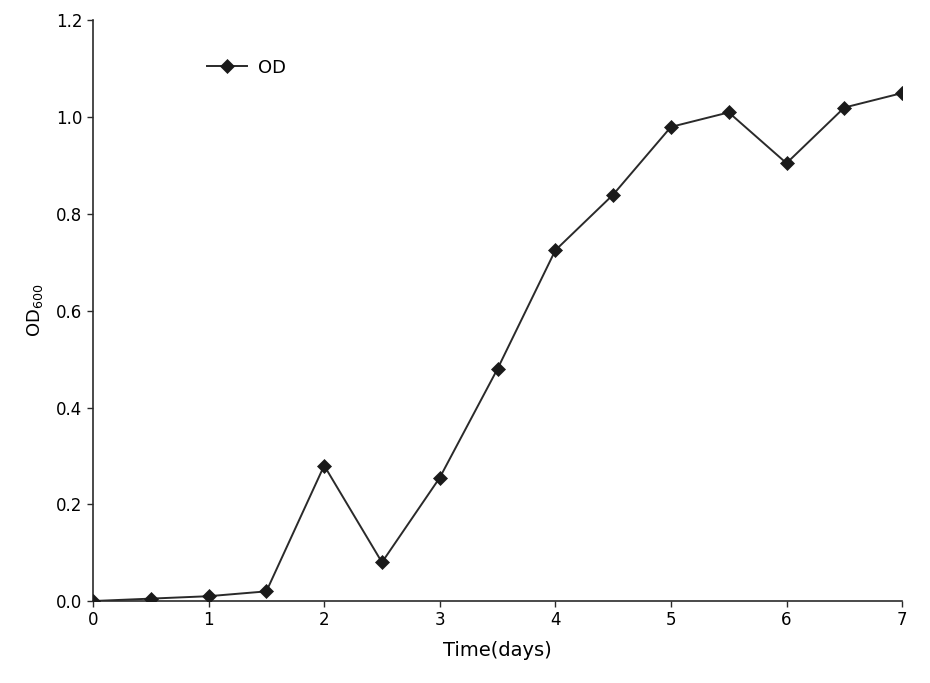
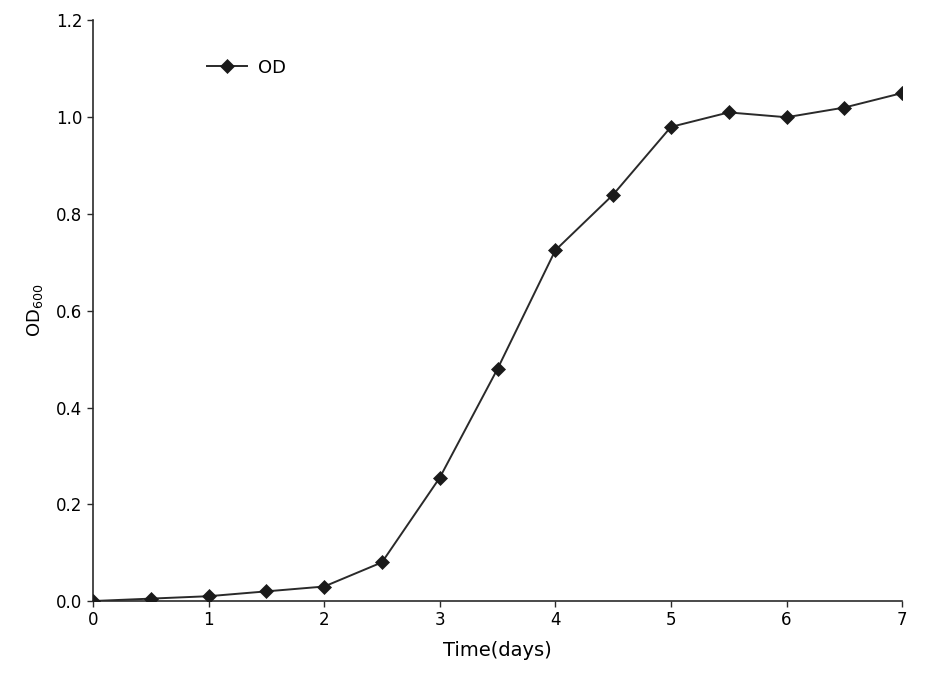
2: 0.280 -> 0.030
6: 0.905 -> 1.000
